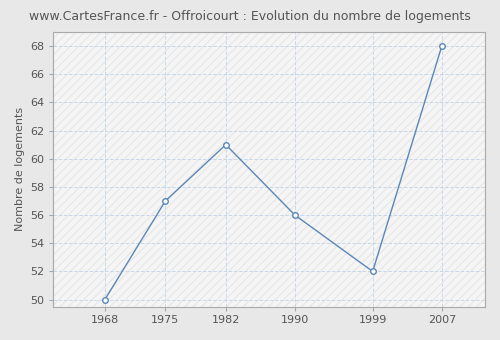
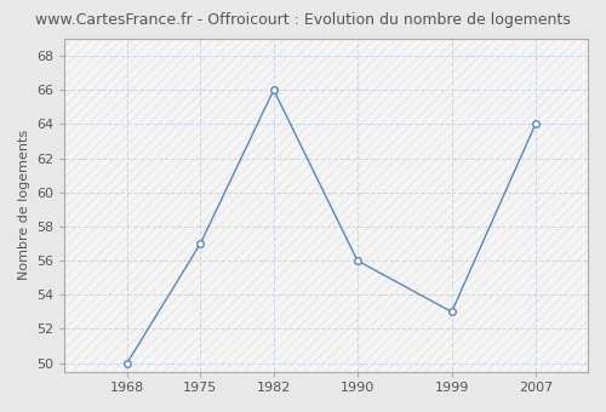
1982: 61 -> 66
1999: 52 -> 53
2007: 68 -> 64
